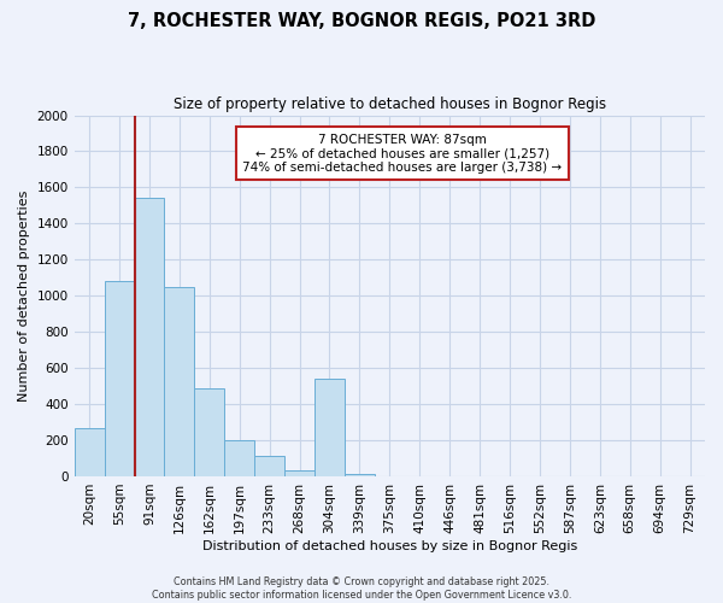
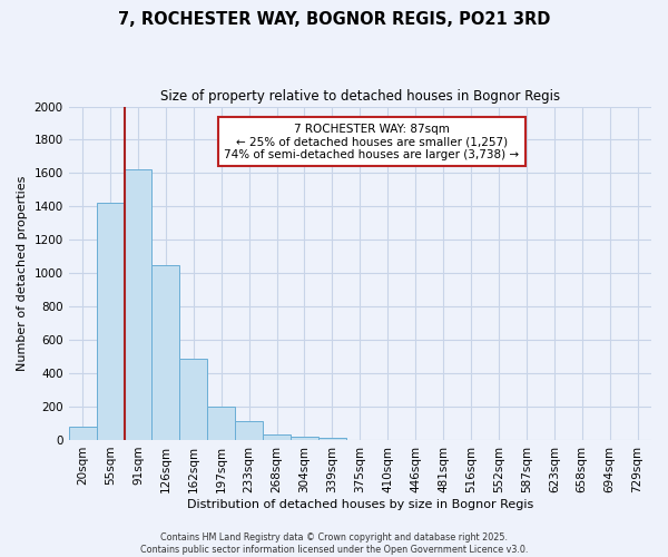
20sqm: 270 -> 80
55sqm: 1080 -> 1420
91sqm: 1540 -> 1620
304sqm: 540 -> 20
